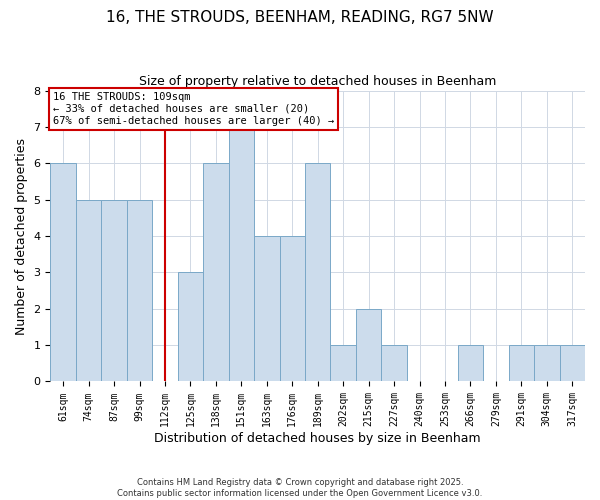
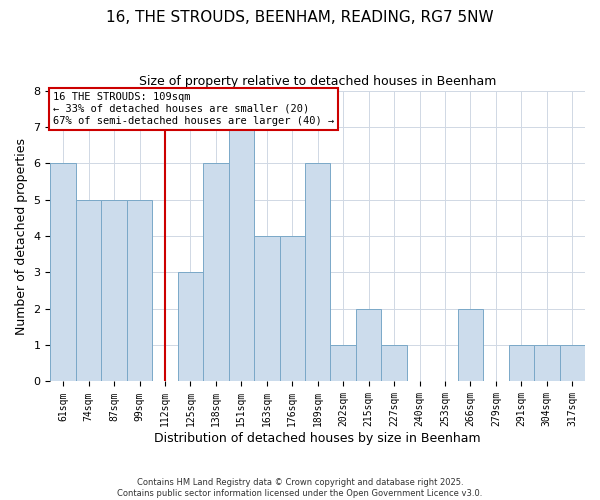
266sqm: 1 -> 2
